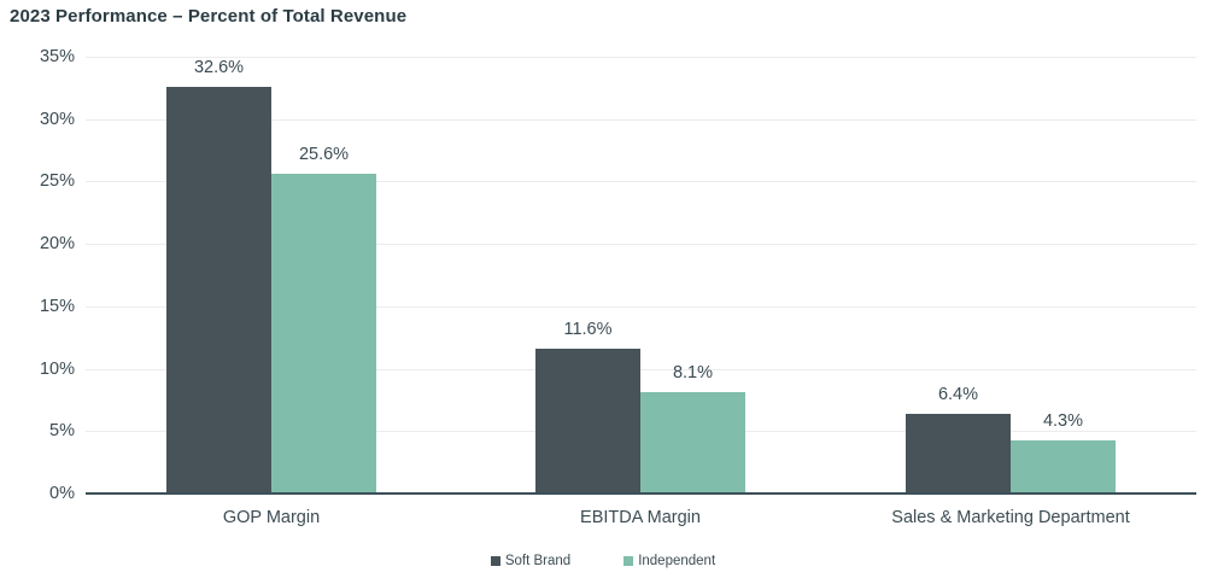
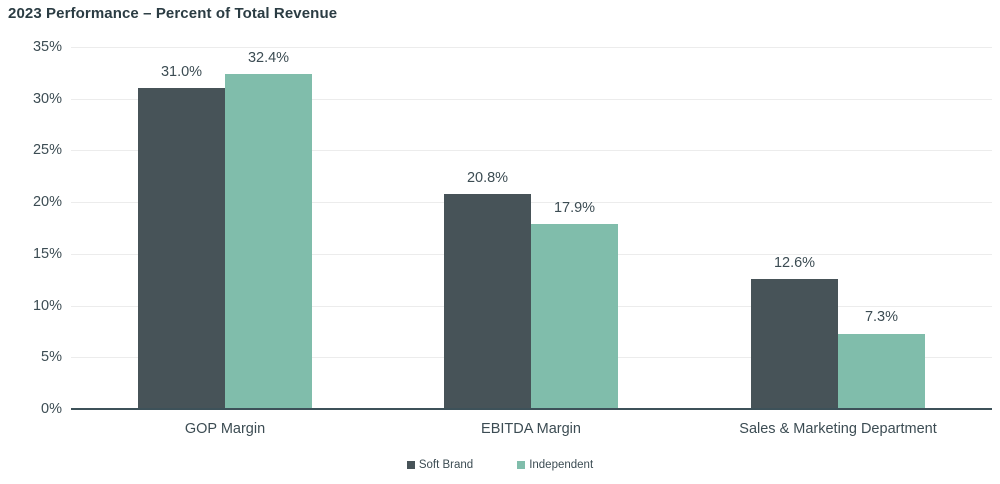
Soft Brand/GOP Margin: 32.6% -> 31.0%
Independent/GOP Margin: 25.6% -> 32.4%
Soft Brand/EBITDA Margin: 11.6% -> 20.8%
Independent/EBITDA Margin: 8.1% -> 17.9%
Soft Brand/Sales & Marketing Department: 6.4% -> 12.6%
Independent/Sales & Marketing Department: 4.3% -> 7.3%
